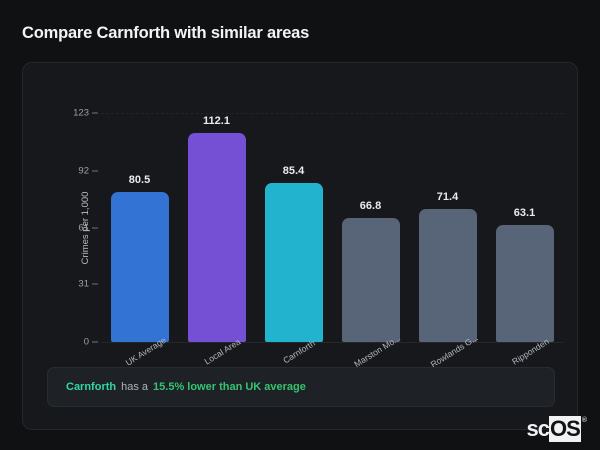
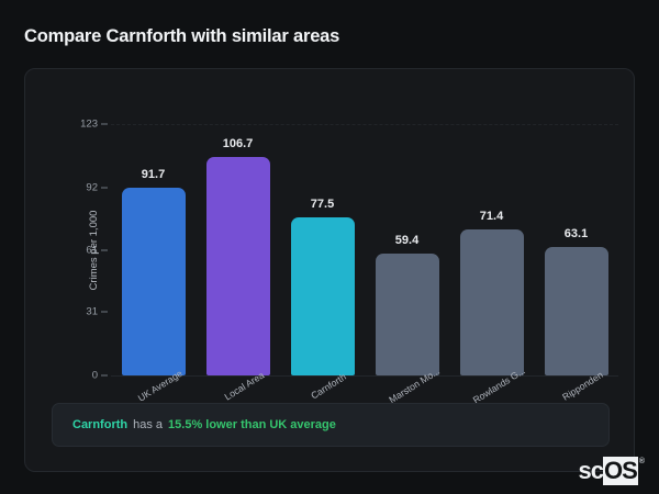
UK Average: 80.5 -> 91.7
Local Area: 112.1 -> 106.7
Carnforth: 85.4 -> 77.5
Marston Mo...: 66.8 -> 59.4
